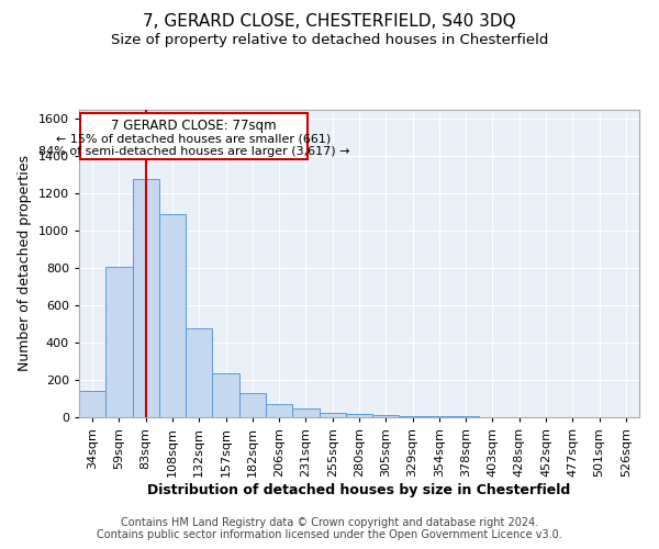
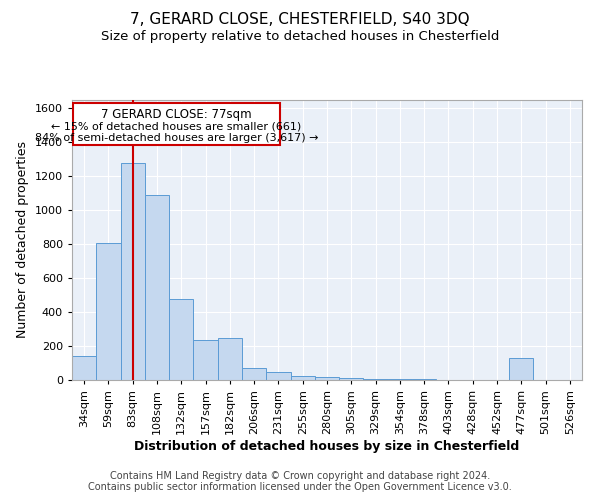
182sqm: 130 -> 250
477sqm: 0 -> 130
